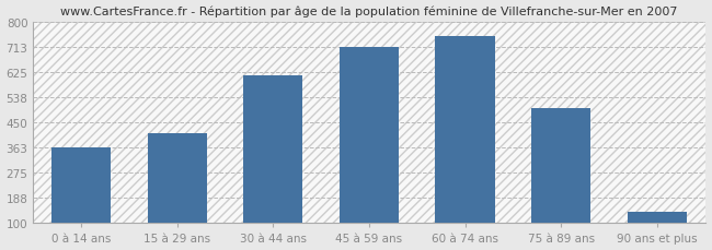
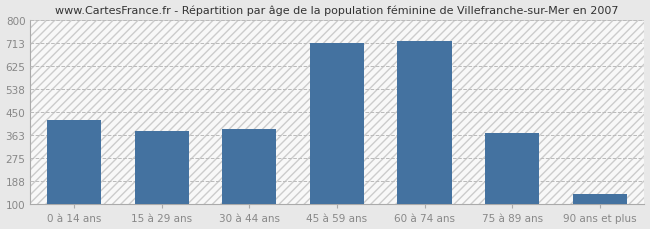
0 à 14 ans: 363 -> 420
15 à 29 ans: 413 -> 380
30 à 44 ans: 613 -> 385
60 à 74 ans: 750 -> 720
75 à 89 ans: 500 -> 370
